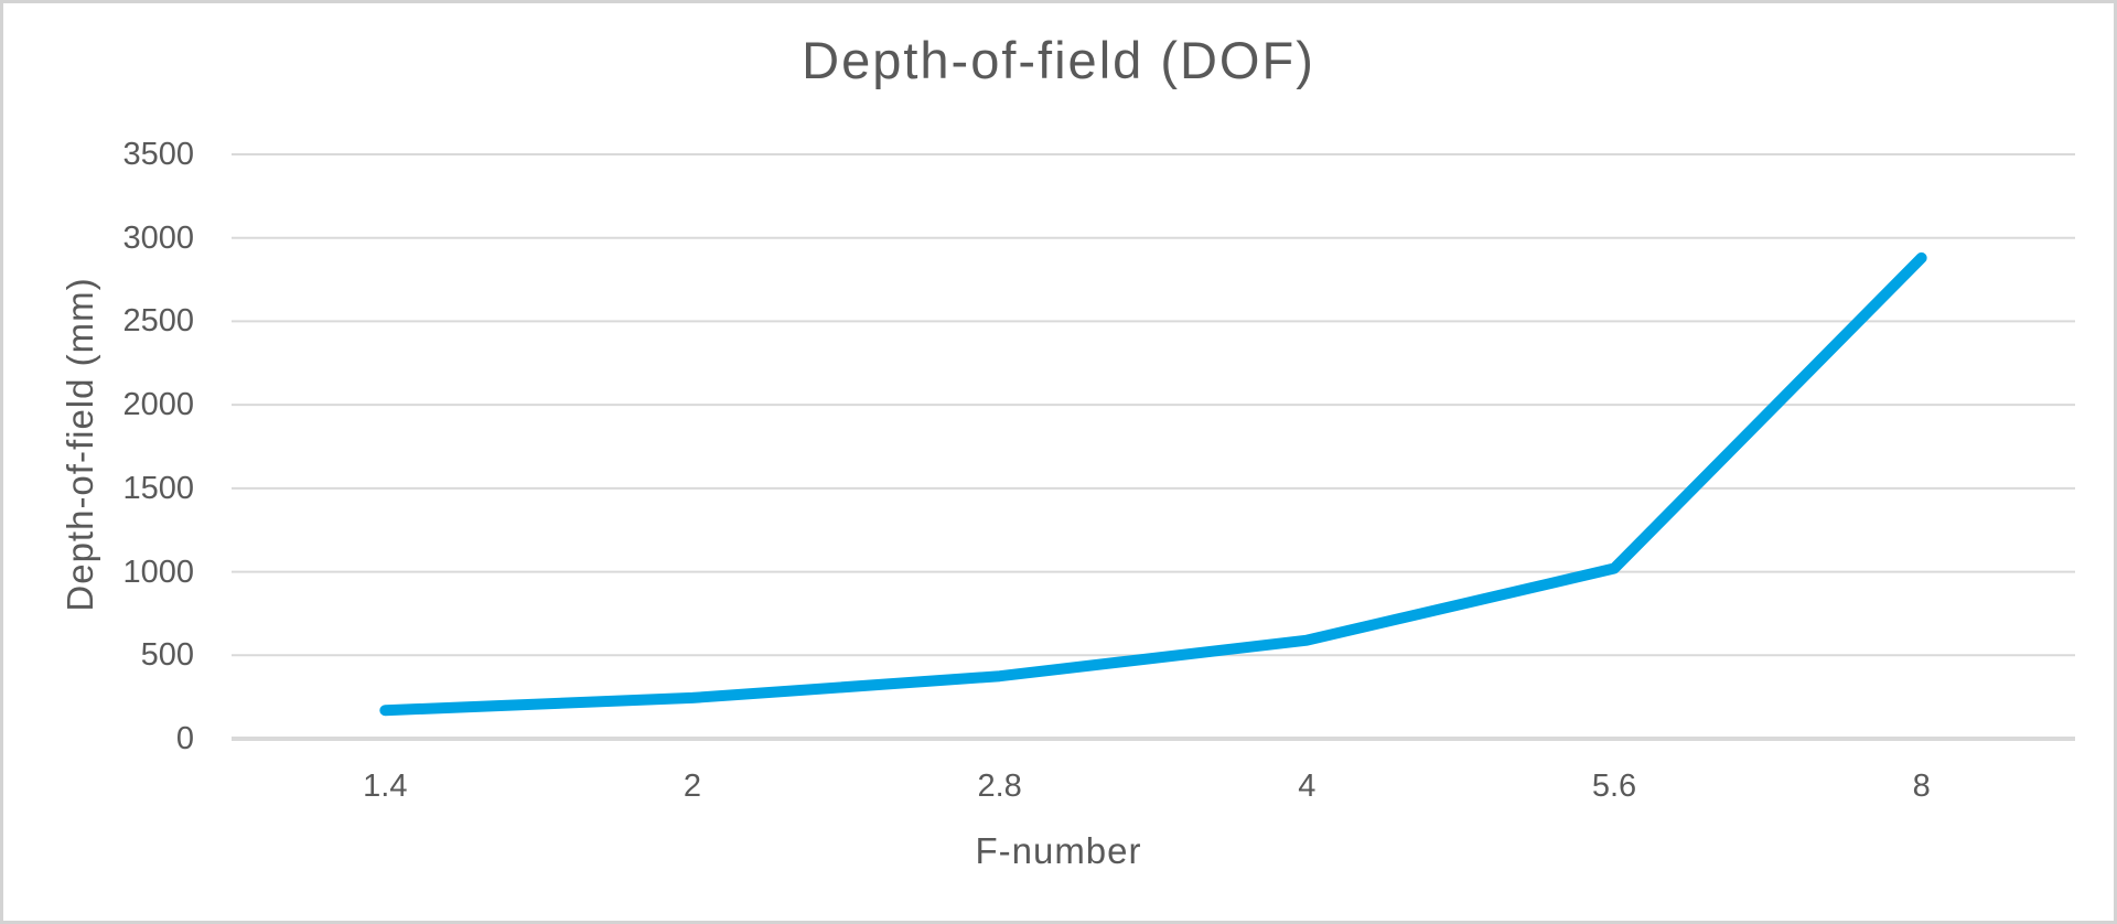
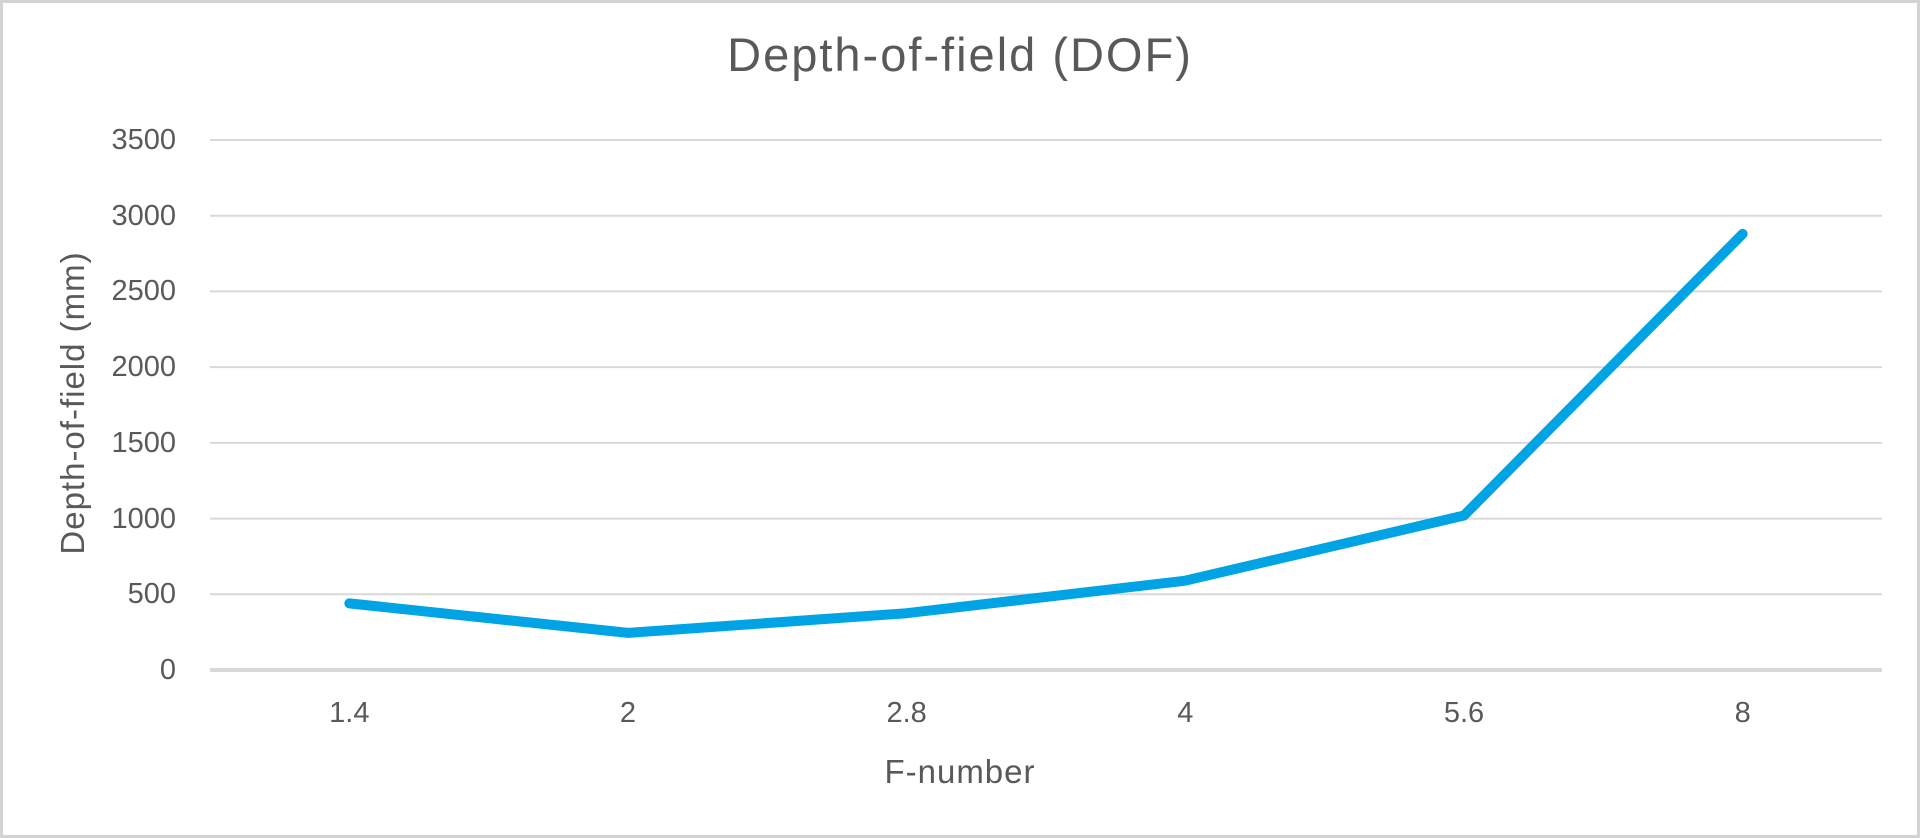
1.4: 170 -> 440
